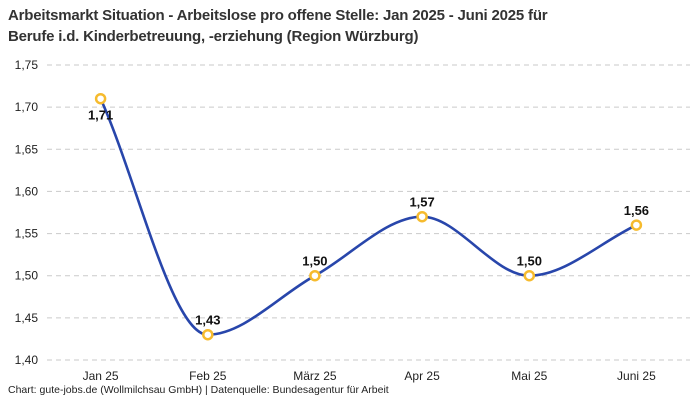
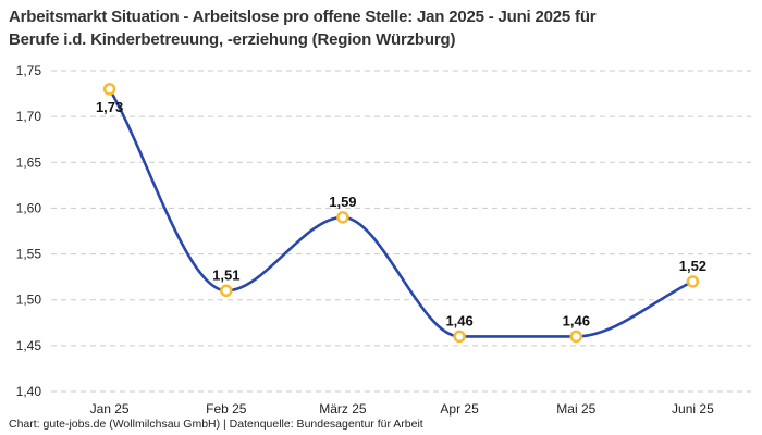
Jan 25: 1,71 -> 1,73
Feb 25: 1,43 -> 1,51
März 25: 1,50 -> 1,59
Apr 25: 1,57 -> 1,46
Mai 25: 1,50 -> 1,46
Juni 25: 1,56 -> 1,52
